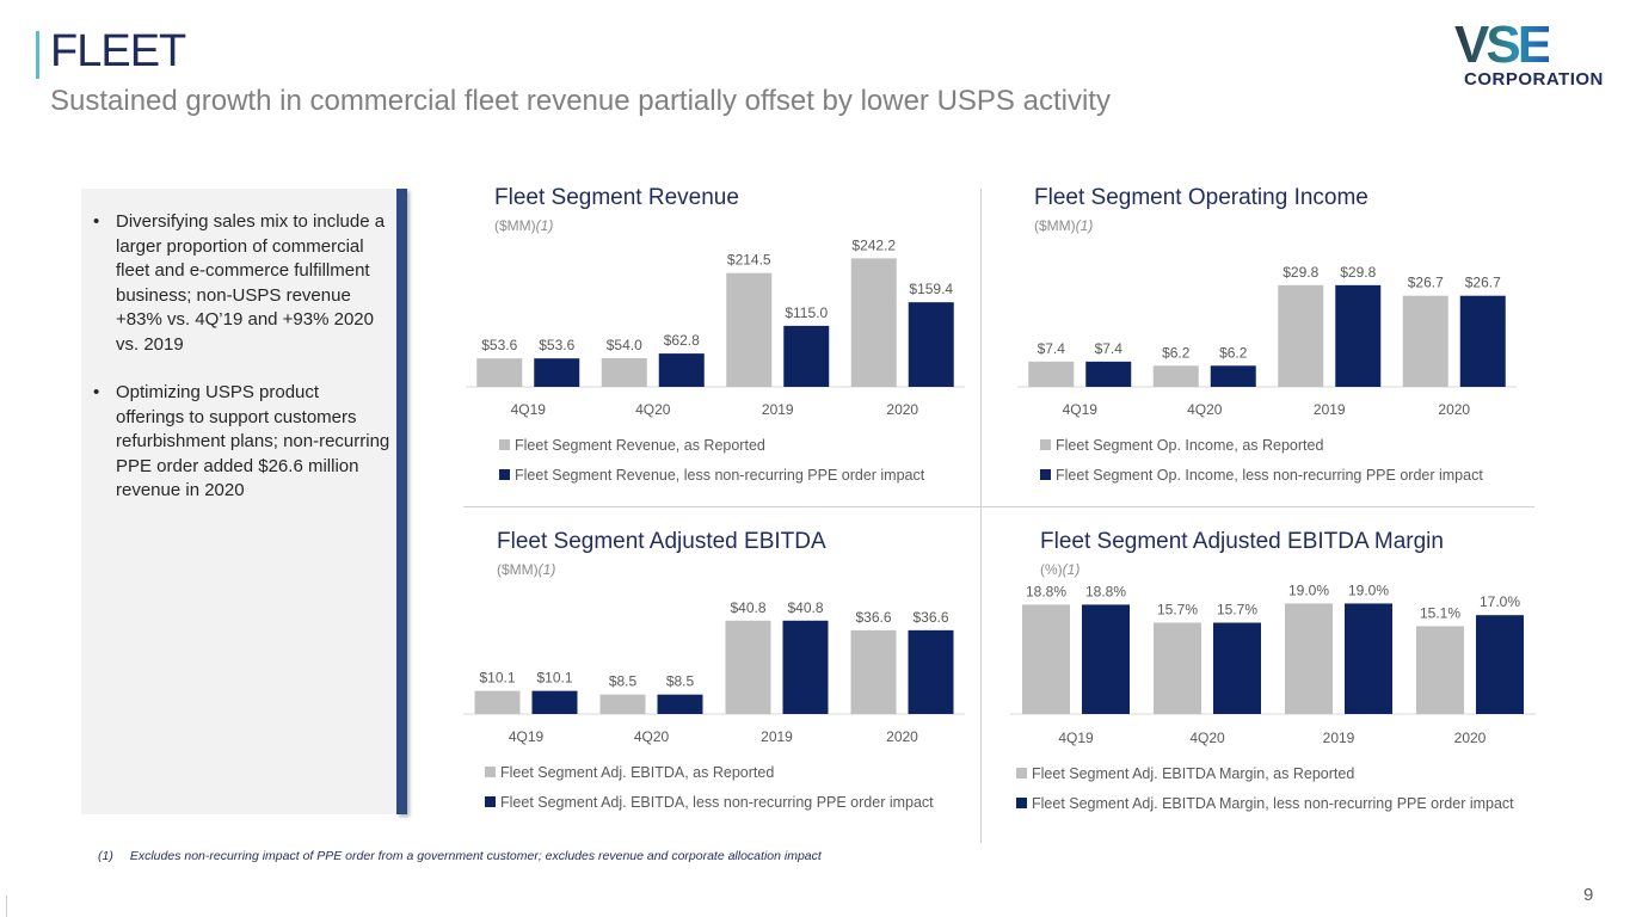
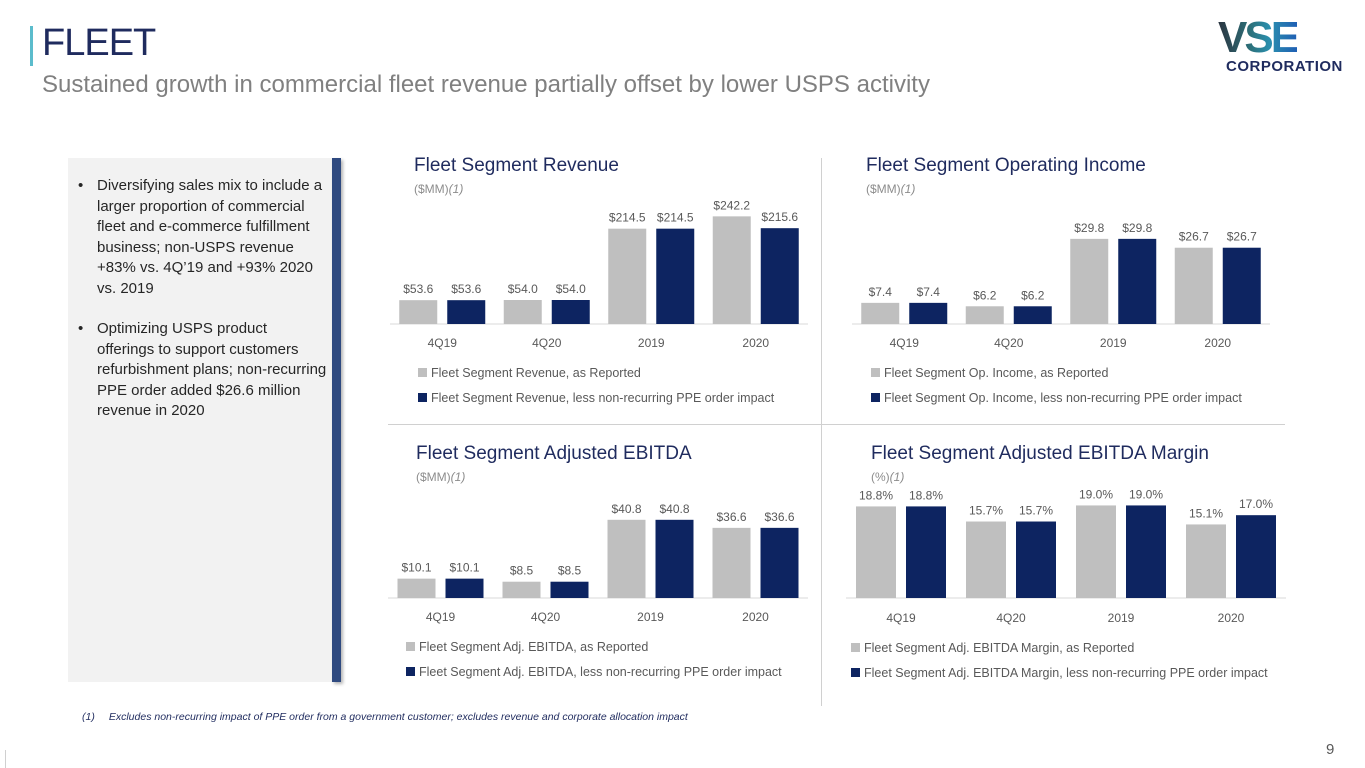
Fleet Segment Revenue/Fleet Segment Revenue, less non-recurring PPE order impact/4Q20: $62.8 -> $54.0
Fleet Segment Revenue/Fleet Segment Revenue, less non-recurring PPE order impact/2019: $115.0 -> $214.5
Fleet Segment Revenue/Fleet Segment Revenue, less non-recurring PPE order impact/2020: $159.4 -> $215.6
